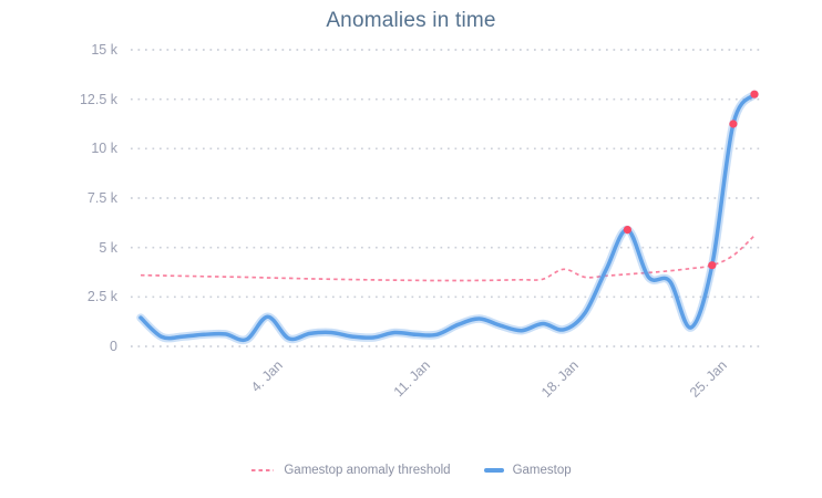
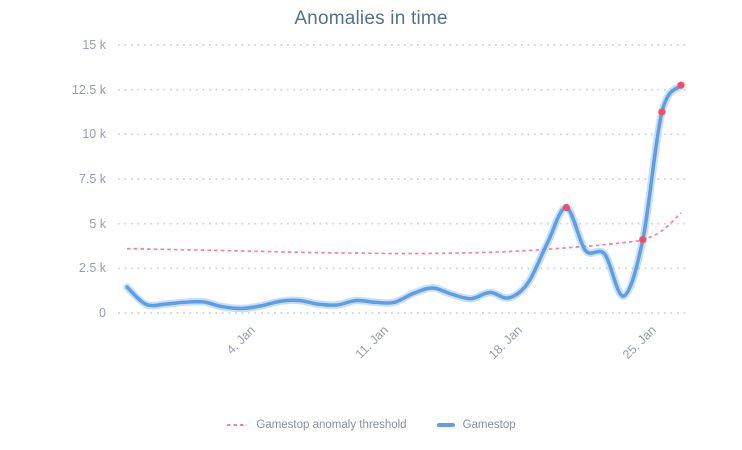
Gamestop/4. Jan: 1.5k -> 0.2k
Gamestop anomaly threshold/18. Jan: 3.9k -> 3.4k
